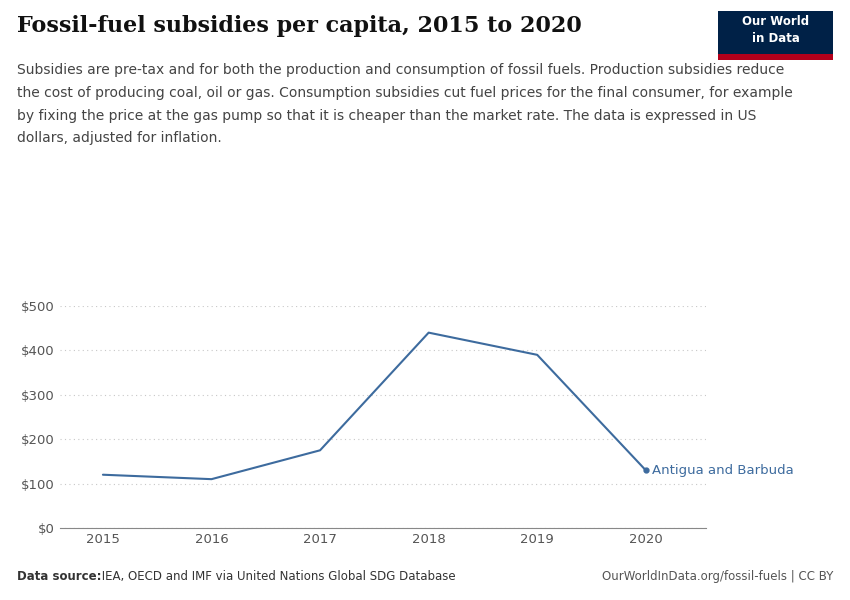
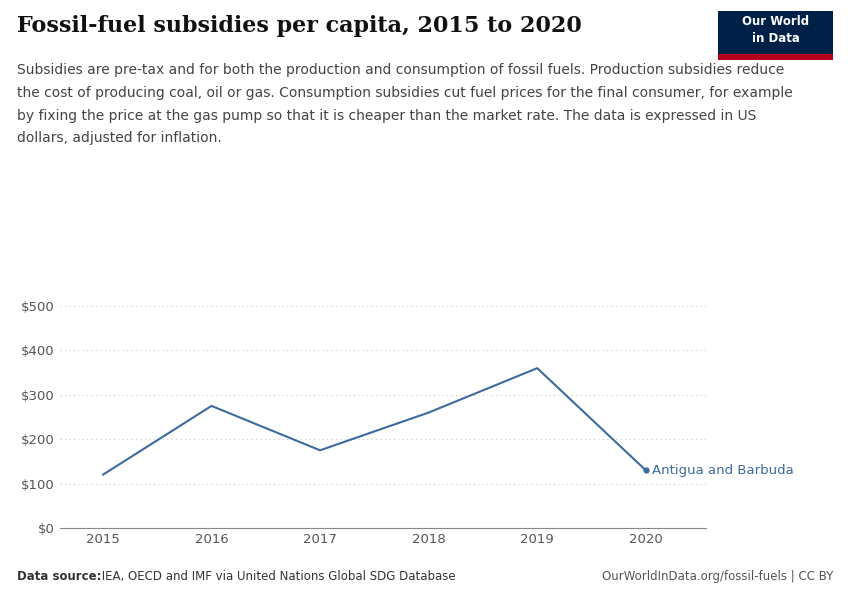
2016: $110 -> $275
2018: $440 -> $260
2019: $390 -> $360
